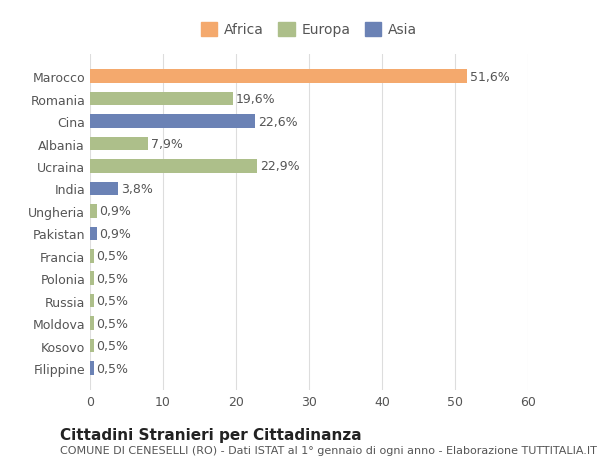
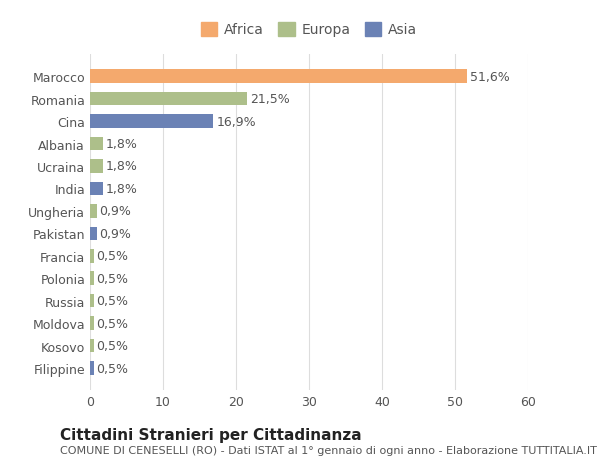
Romania: 19,6% -> 21,5%
Cina: 22,6% -> 16,9%
Albania: 7,9% -> 1,8%
Ucraina: 22,9% -> 1,8%
India: 3,8% -> 1,8%
